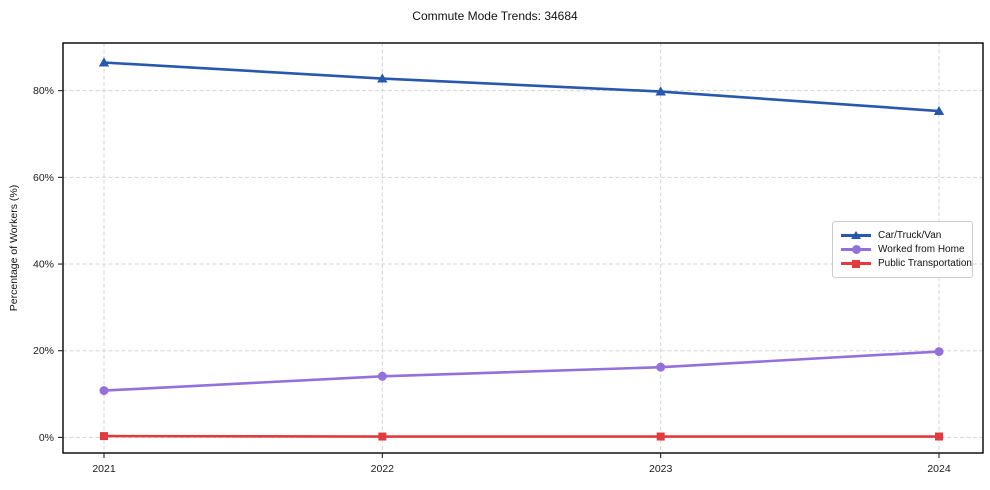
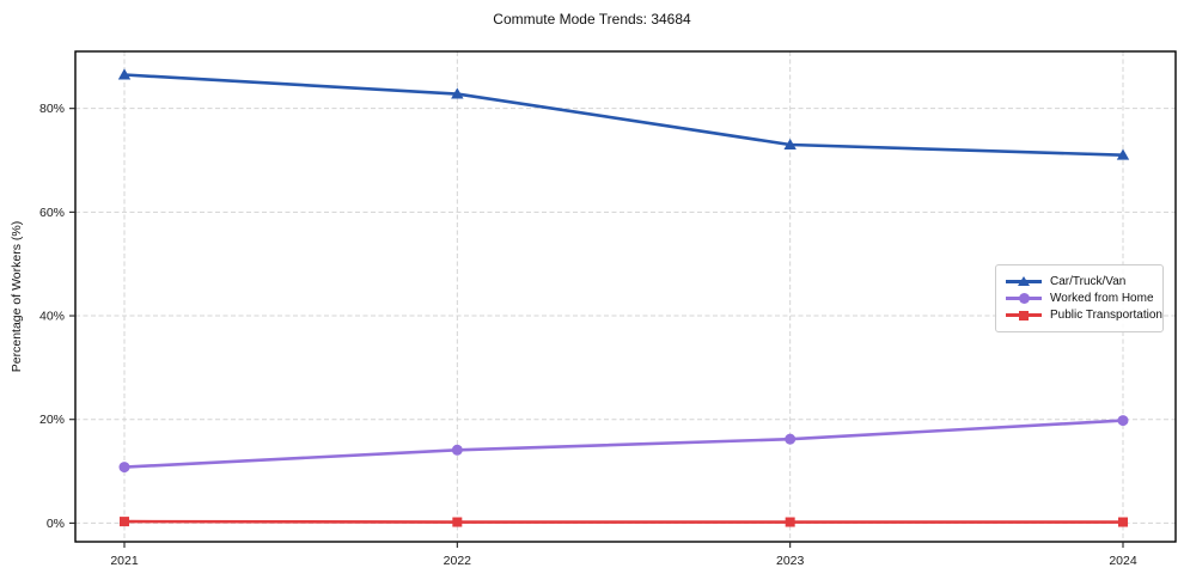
Car/Truck/Van/2023: 80% -> 73%
Car/Truck/Van/2024: 75% -> 71%
